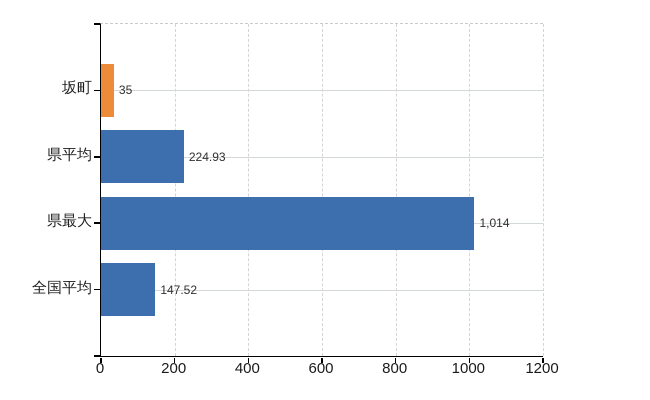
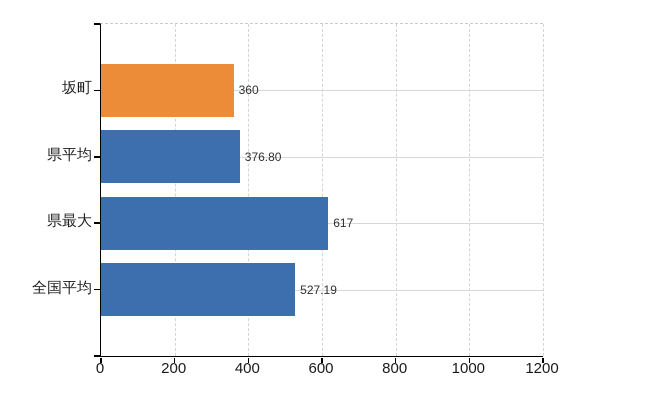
坂町: 35 -> 360
県平均: 224.93 -> 376.80
県最大: 1,014 -> 617
全国平均: 147.52 -> 527.19
